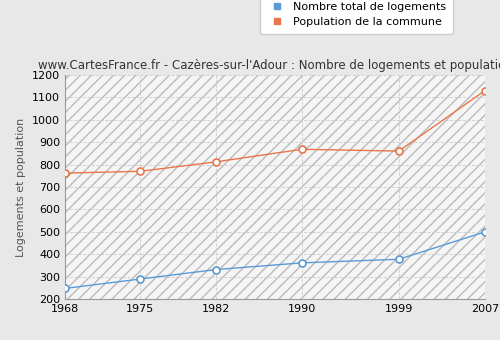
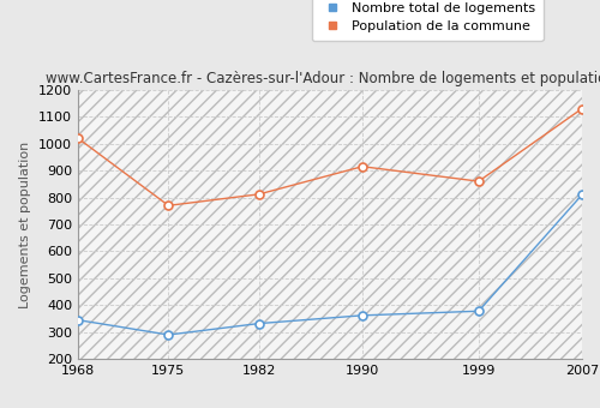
Nombre total de logements/1968: 248 -> 345
Population de la commune/1968: 762 -> 1020
Population de la commune/1990: 868 -> 915
Nombre total de logements/2007: 500 -> 810
